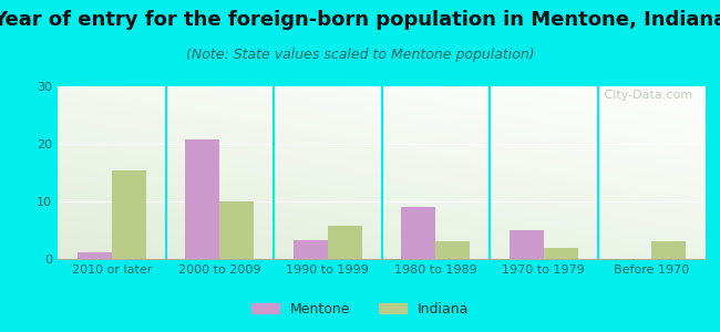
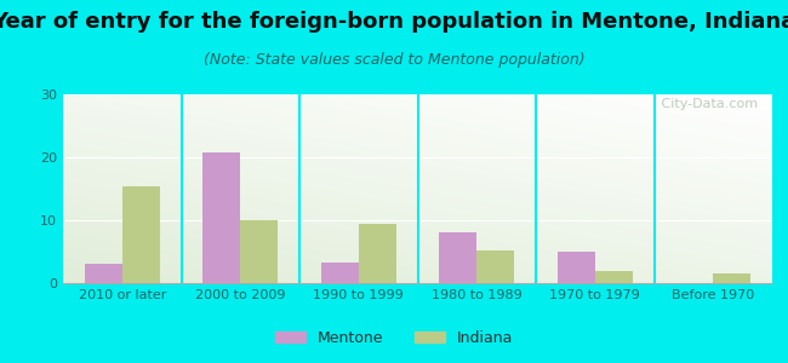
Mentone/2010 or later: 1.2 -> 3.0
Indiana/1990 to 1999: 5.8 -> 9.4
Mentone/1980 to 1989: 9.0 -> 8.0
Indiana/1980 to 1989: 3.0 -> 5.2
Indiana/Before 1970: 3.0 -> 1.6
